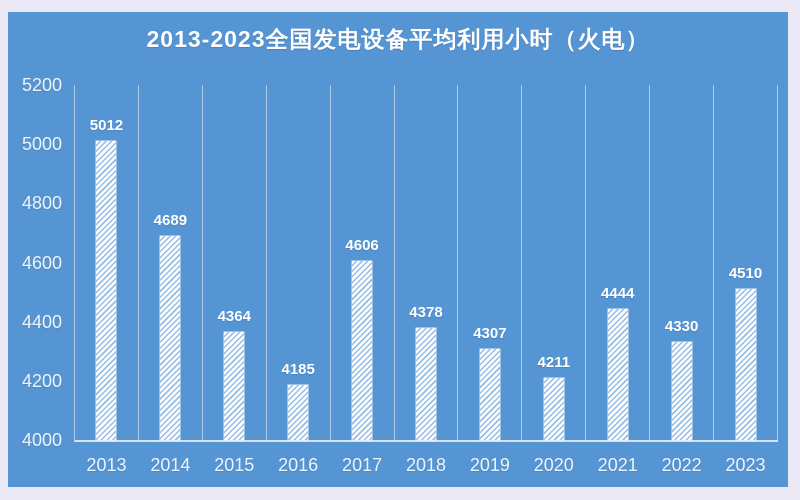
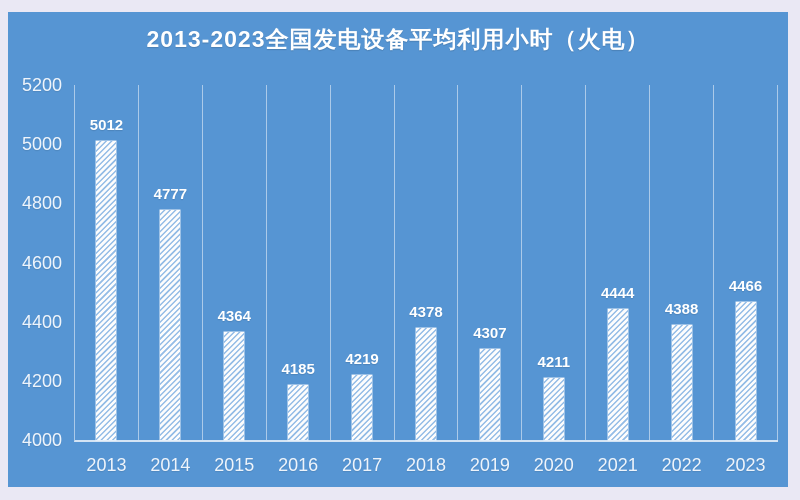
2014: 4689 -> 4777
2017: 4606 -> 4219
2022: 4330 -> 4388
2023: 4510 -> 4466
